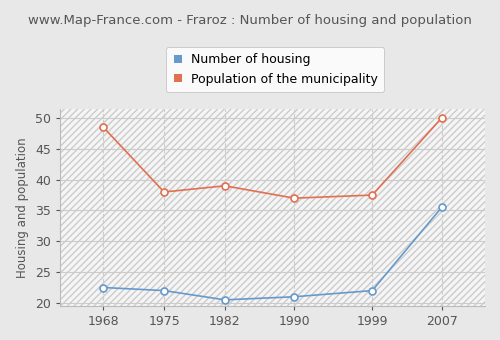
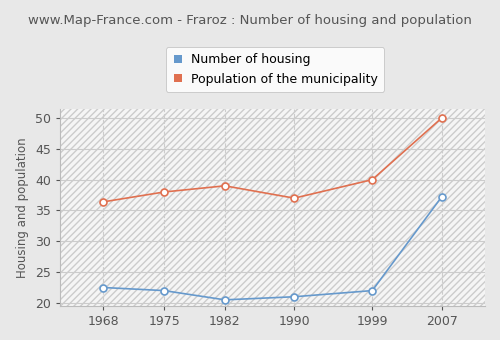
Population of the municipality/1968: 48.5 -> 36.4
Population of the municipality/1999: 37.5 -> 40.0
Number of housing/2007: 35.5 -> 37.2
